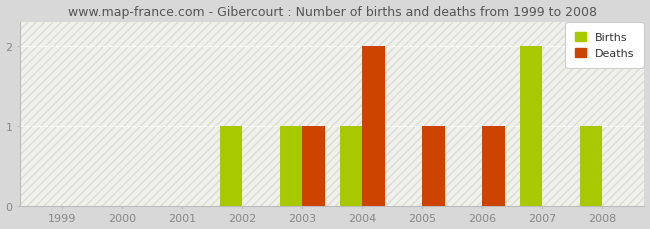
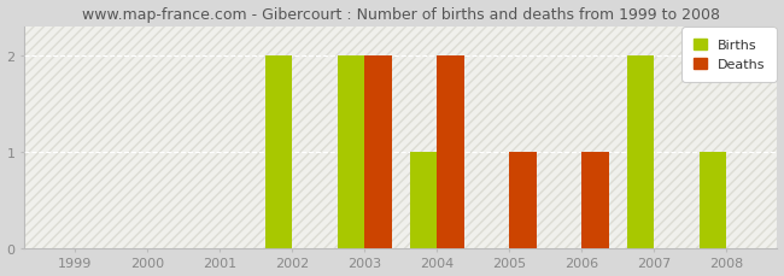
Births/2002: 1 -> 2
Births/2003: 1 -> 2
Deaths/2003: 1 -> 2
